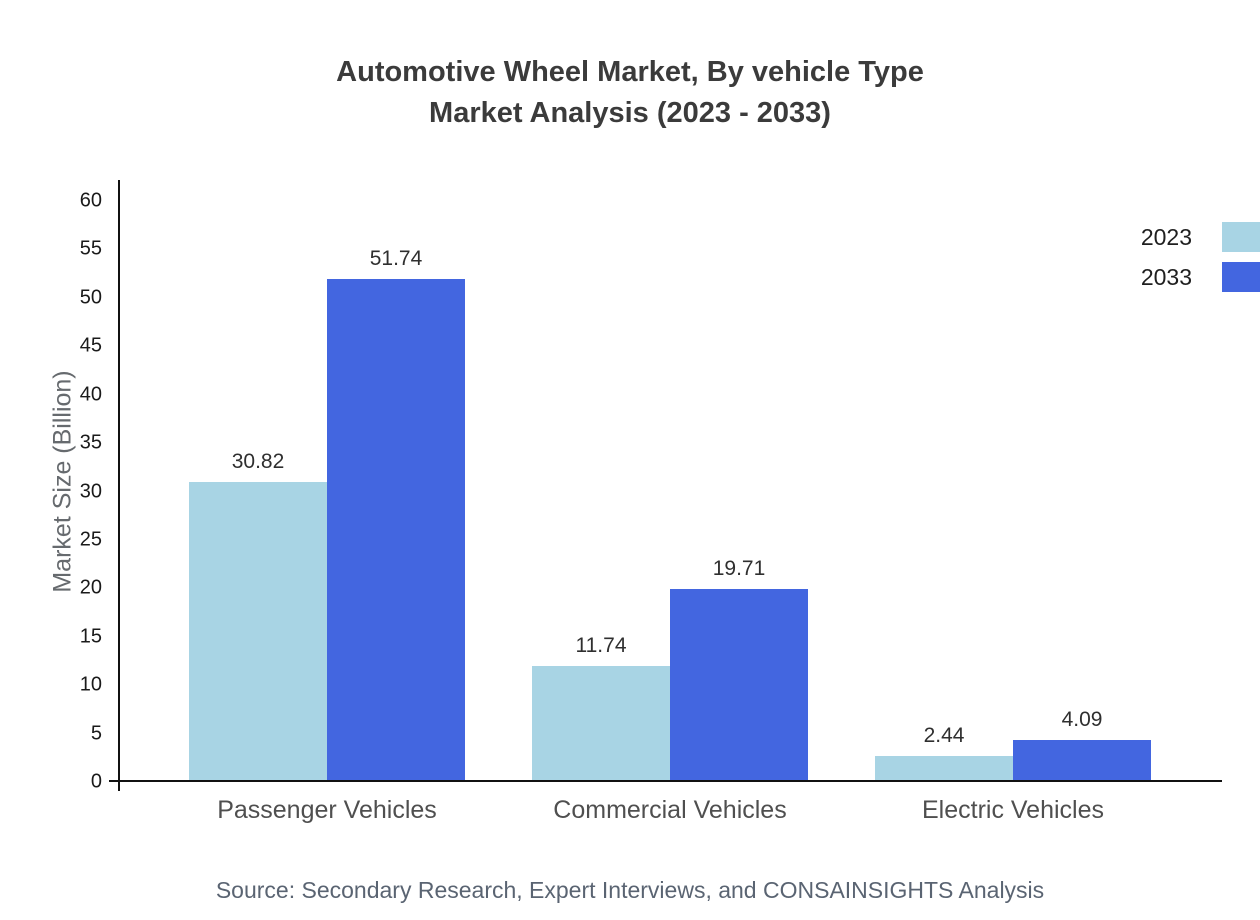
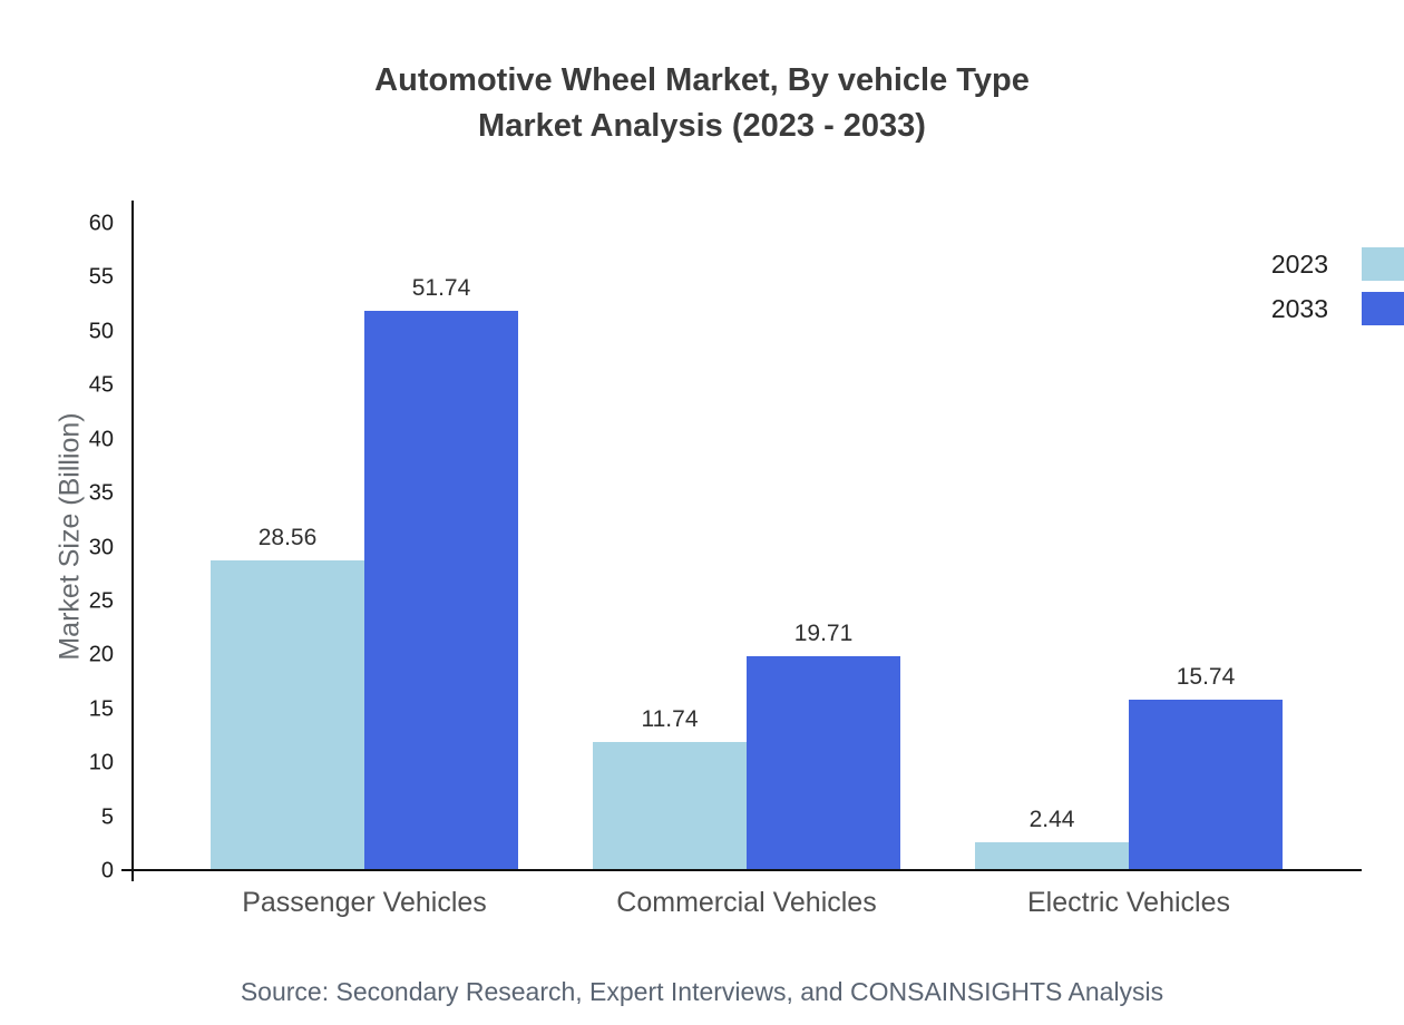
2023/Passenger Vehicles: 30.82 -> 28.56
2033/Electric Vehicles: 4.09 -> 15.74
